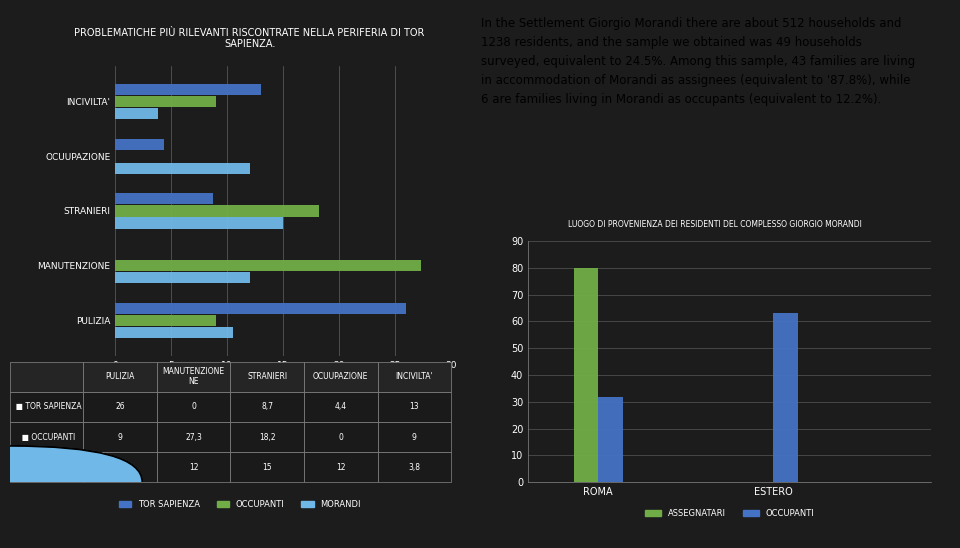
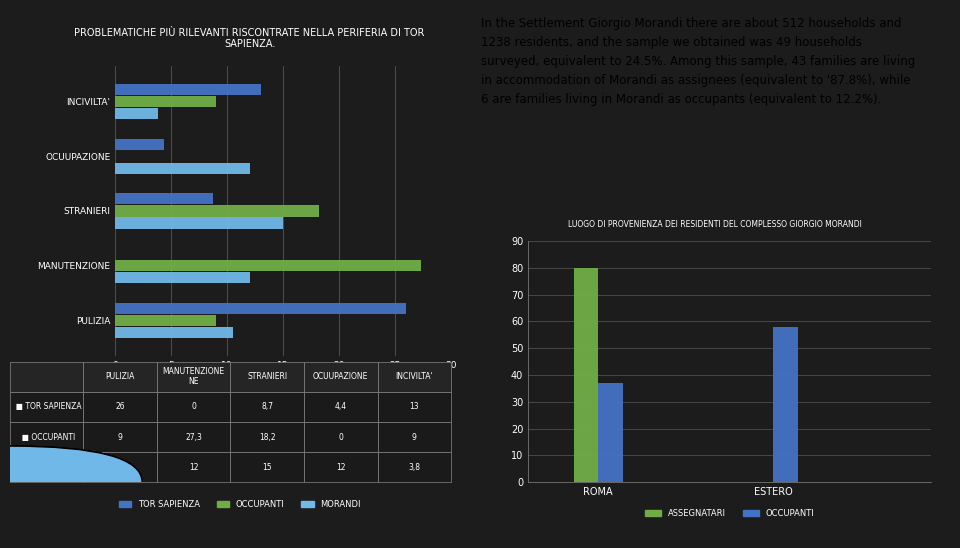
OCCUPANTI/ROMA: 32 -> 37
OCCUPANTI/ESTERO: 63 -> 58
